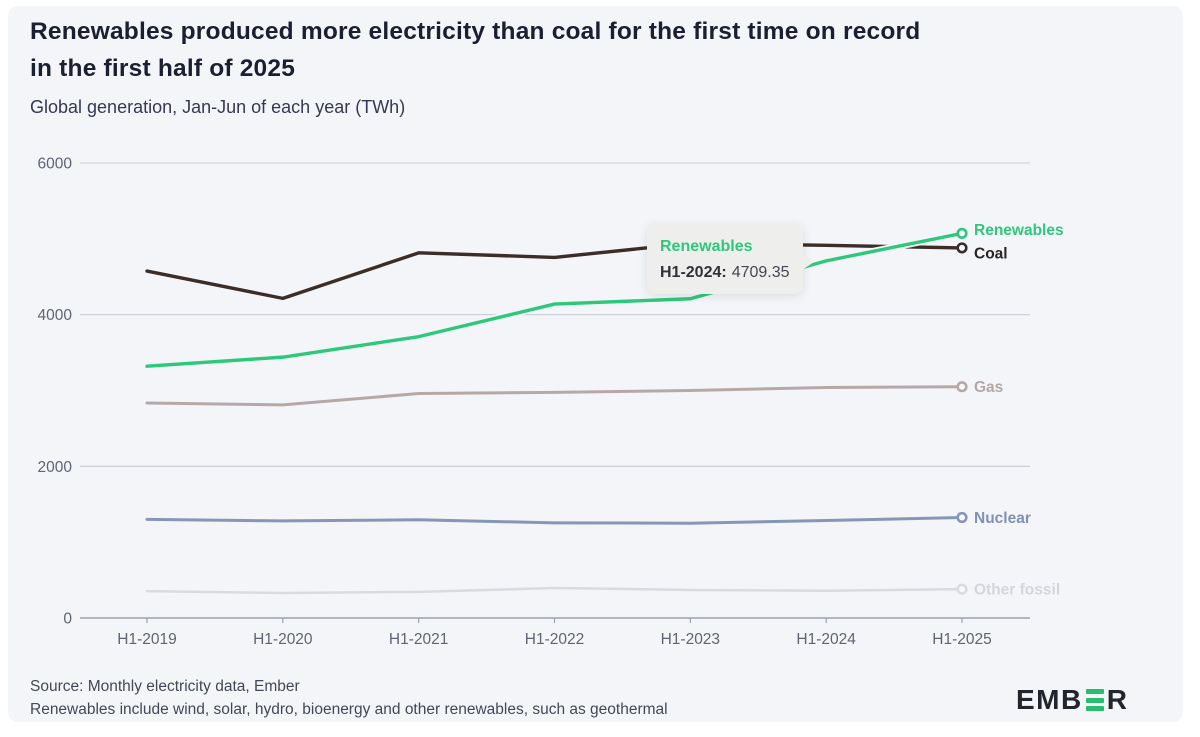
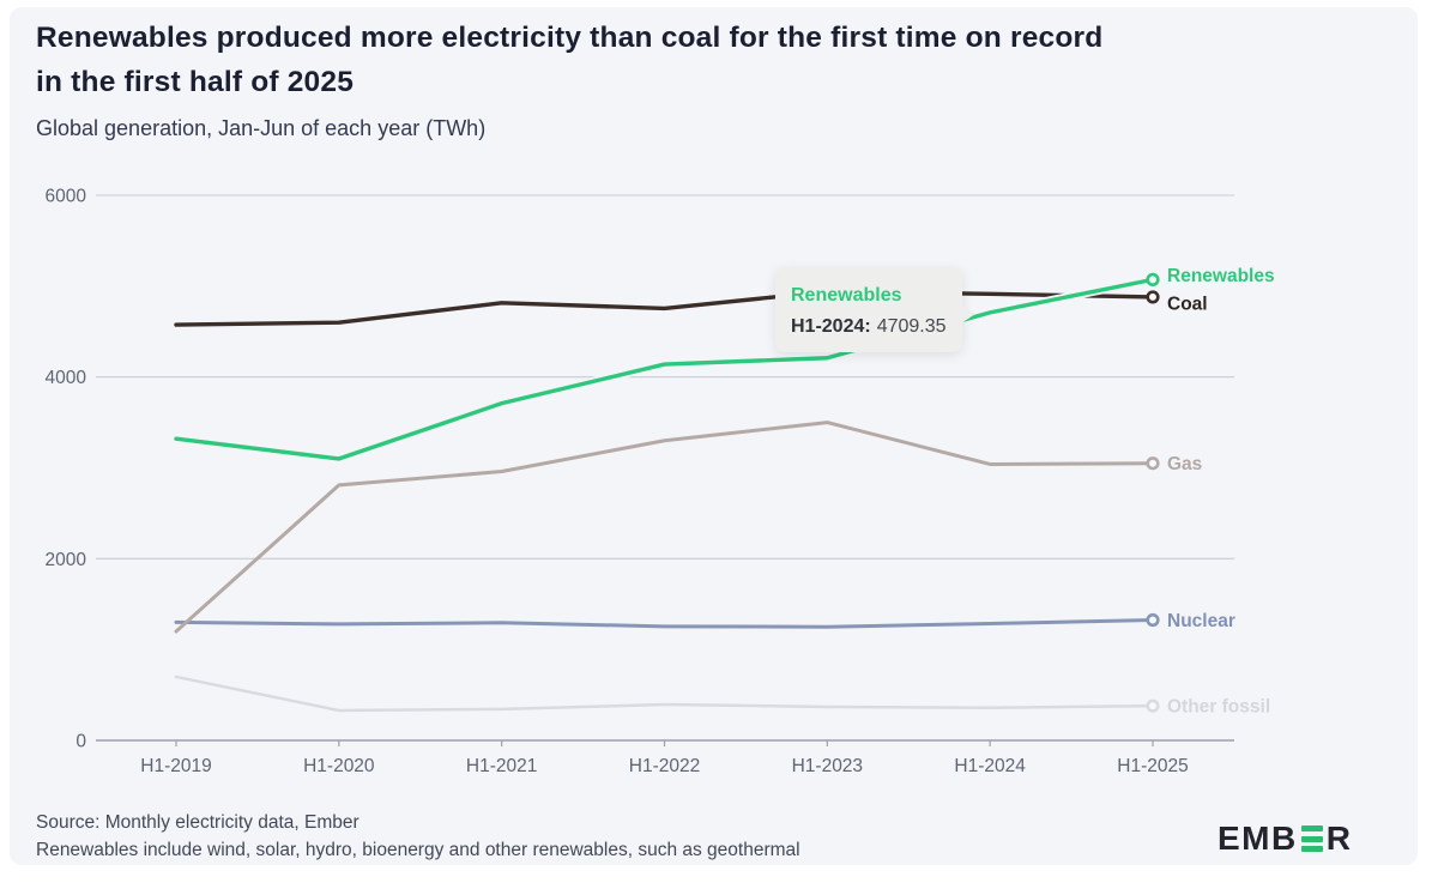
Gas/H1-2019: 2800 -> 1200
Other fossil/H1-2019: 400 -> 700
Renewables/H1-2020: 3400 -> 3100
Coal/H1-2020: 4200 -> 4600
Gas/H1-2022: 3000 -> 3300
Gas/H1-2023: 3000 -> 3500
